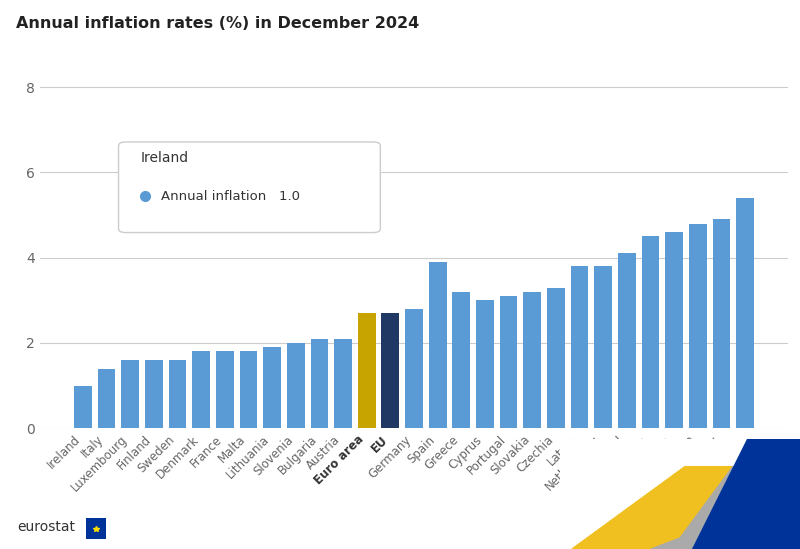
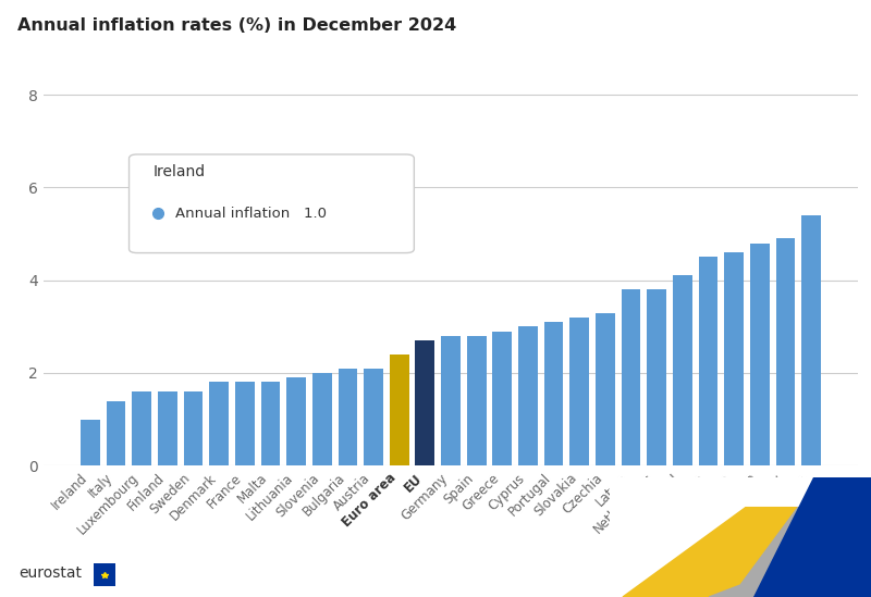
Euro area: 2.7 -> 2.4
Spain: 3.9 -> 2.8
Greece: 3.2 -> 2.9
